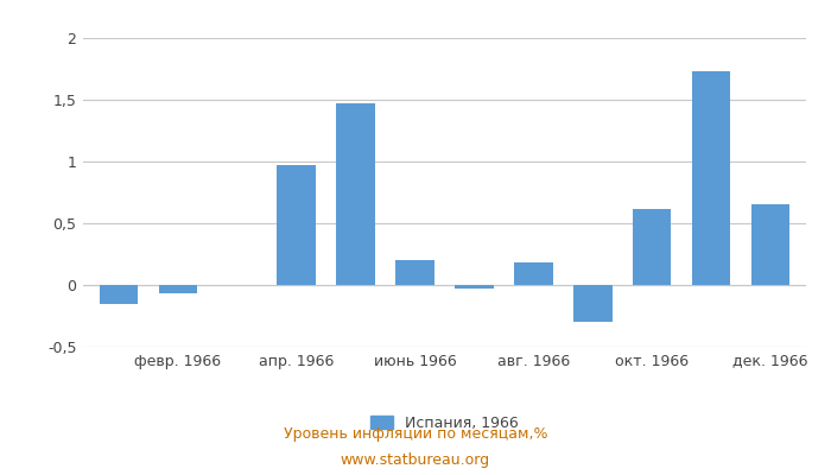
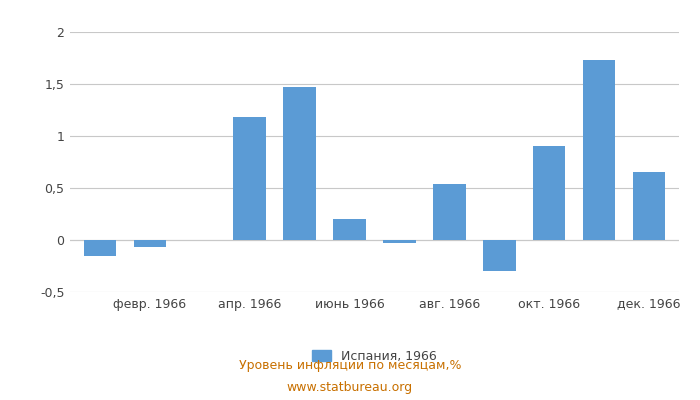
апр. 1966: 0,97 -> 1,18
авг. 1966: 0,18 -> 0,54
окт. 1966: 0,62 -> 0,90
